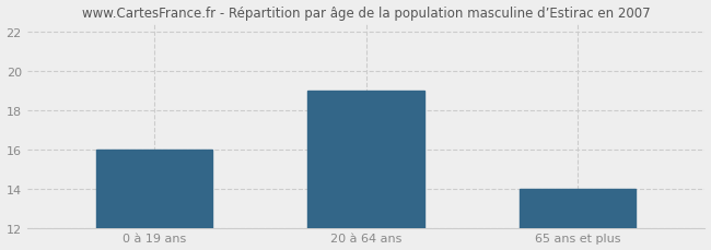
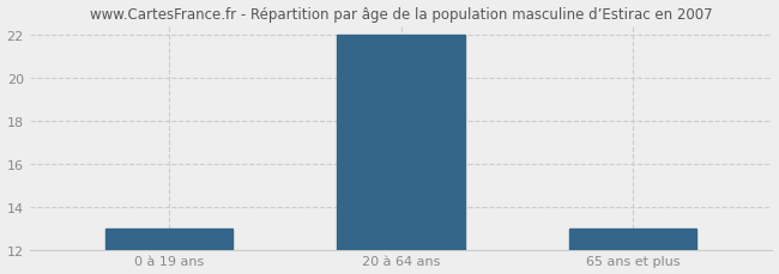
0 à 19 ans: 16 -> 13
20 à 64 ans: 19 -> 22
65 ans et plus: 14 -> 13
